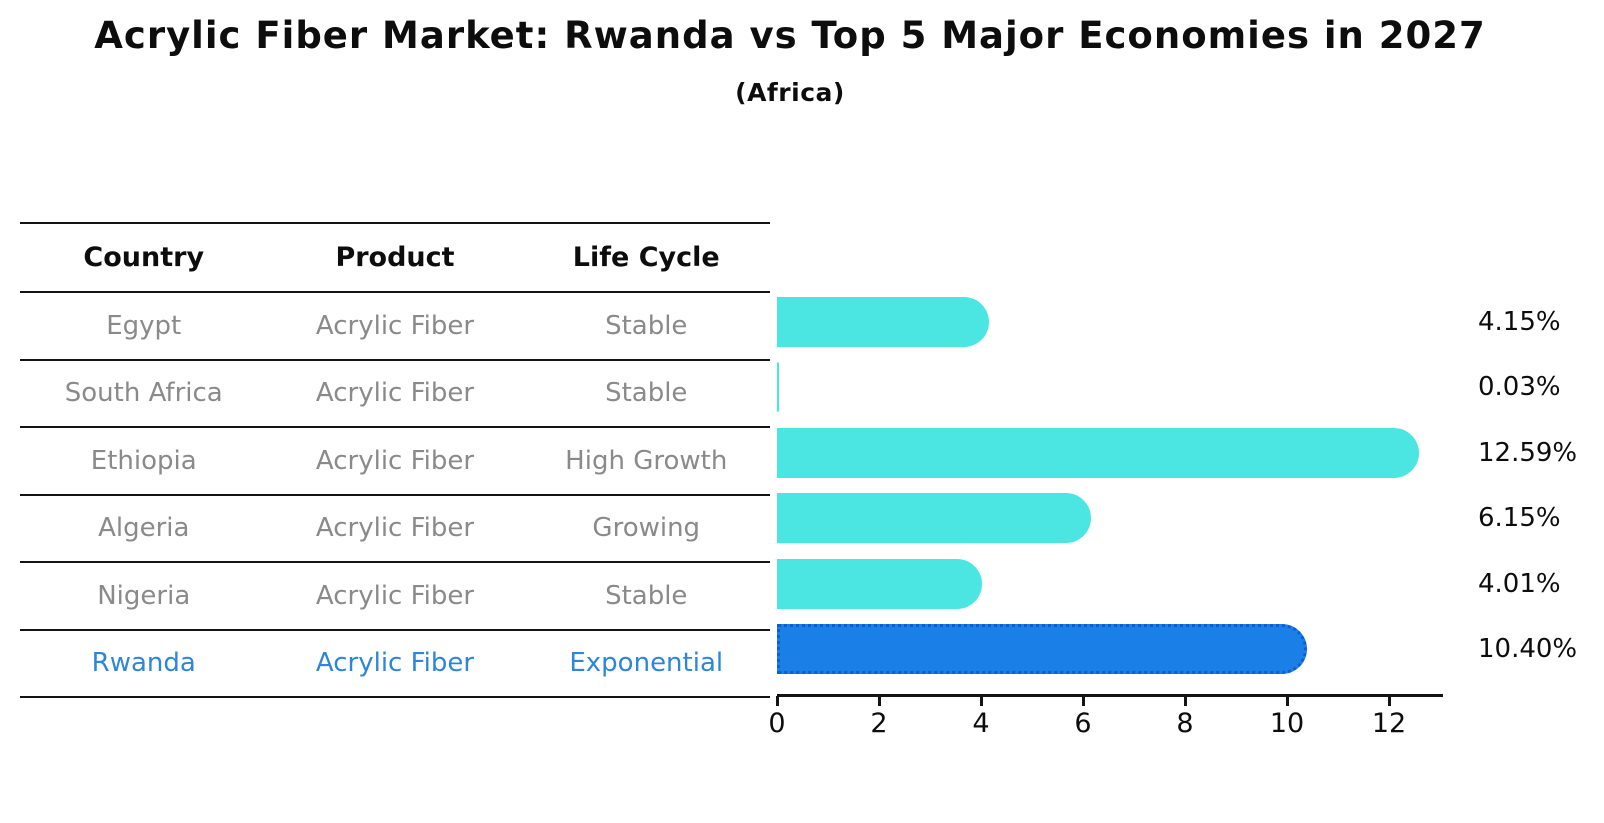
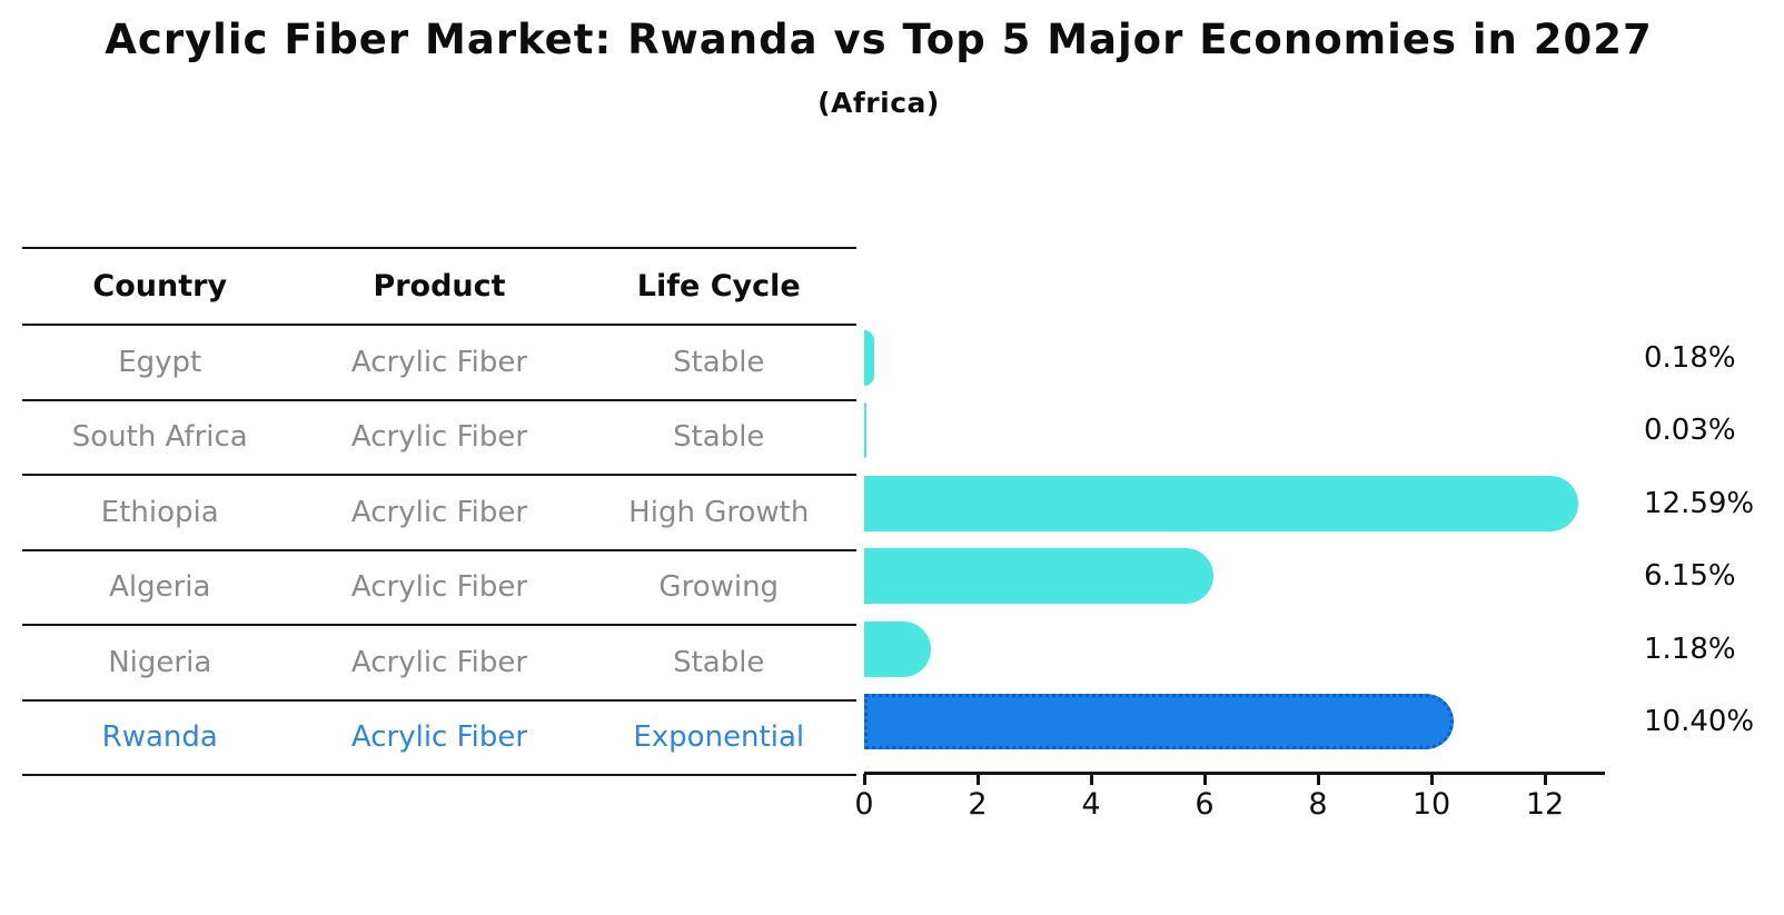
Egypt: 4.15% -> 0.18%
Nigeria: 4.01% -> 1.18%
